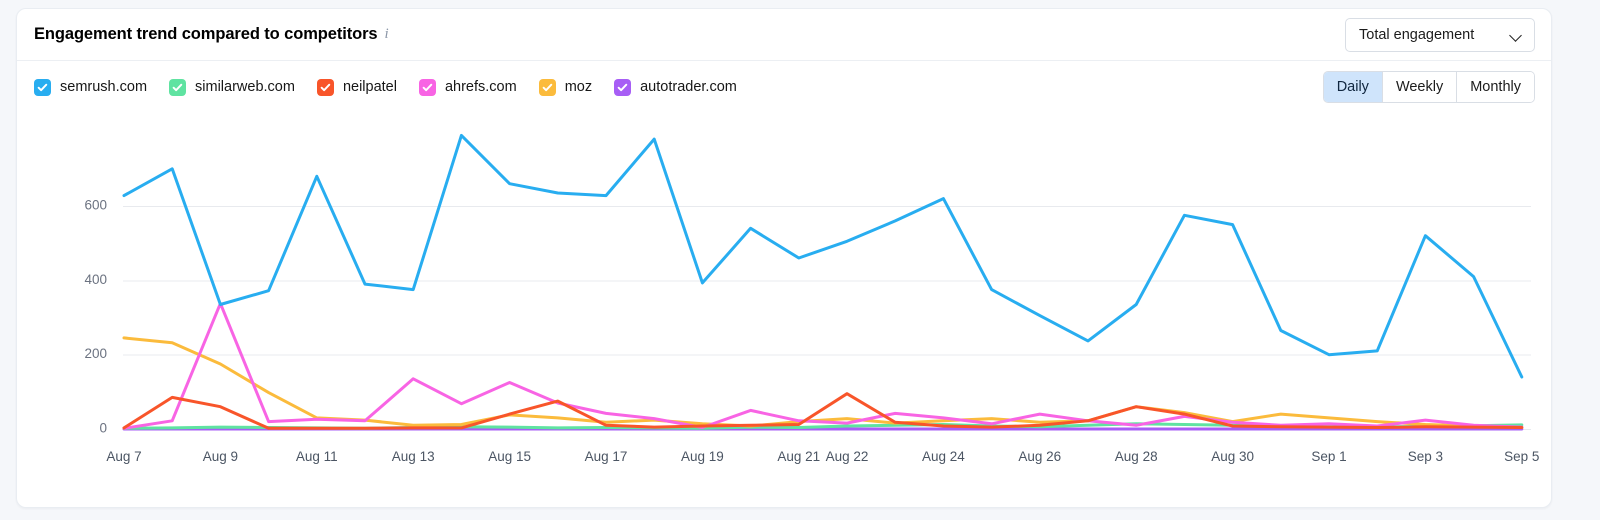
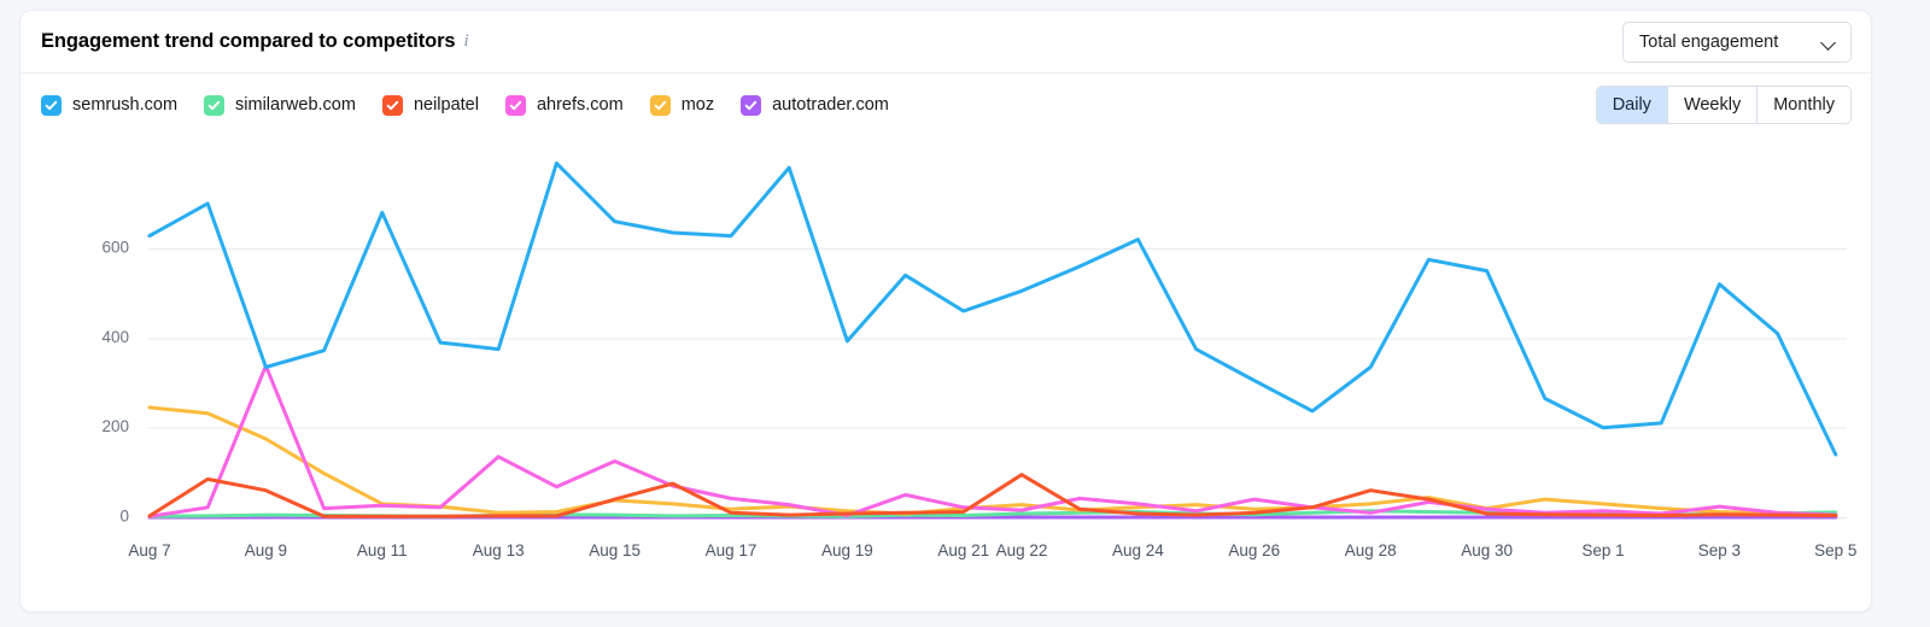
moz/Aug 28: 60 -> 30
